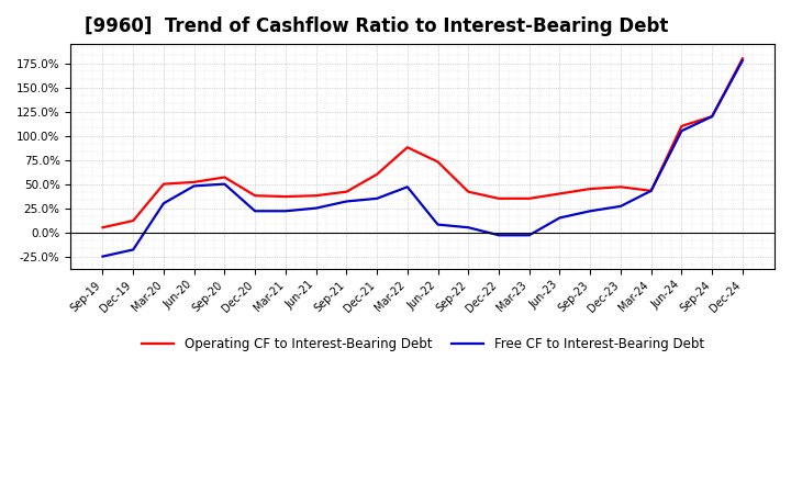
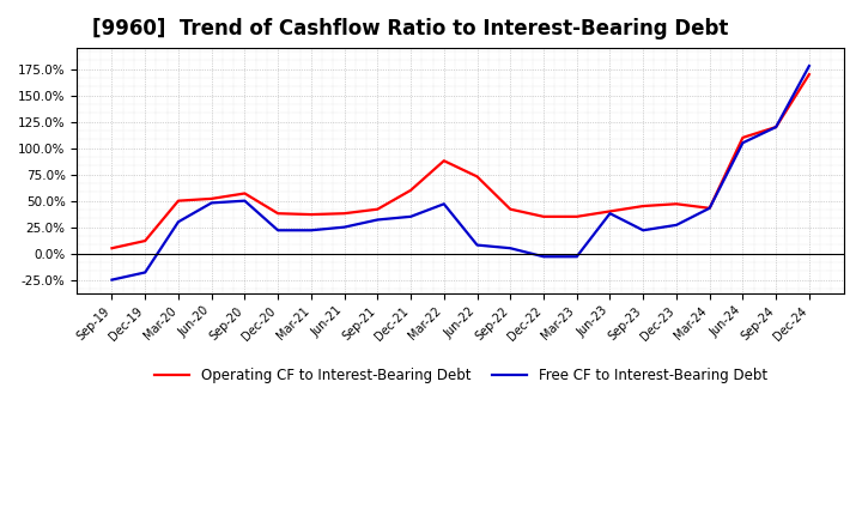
Free CF to Interest-Bearing Debt/Jun-23: 15% -> 38%
Operating CF to Interest-Bearing Debt/Dec-24: 180% -> 170%
